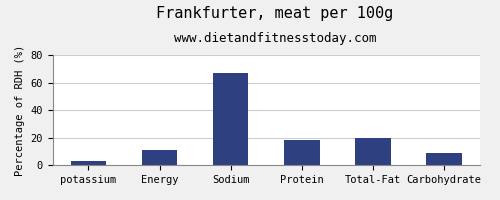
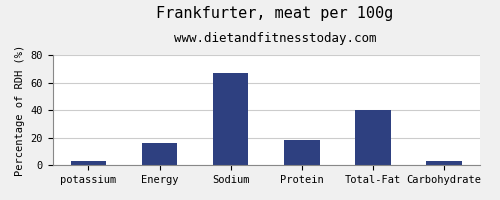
Energy: 11 -> 16
Total-Fat: 20 -> 40
Carbohydrate: 9 -> 3
